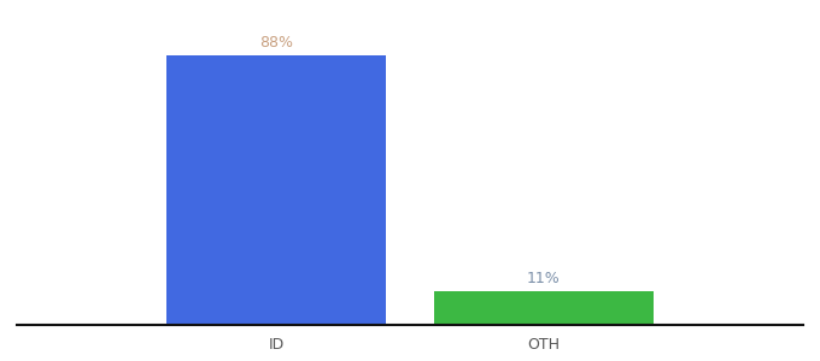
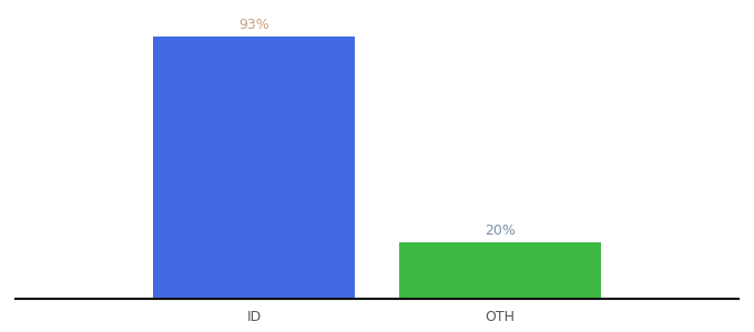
ID: 88% -> 93%
OTH: 11% -> 20%
